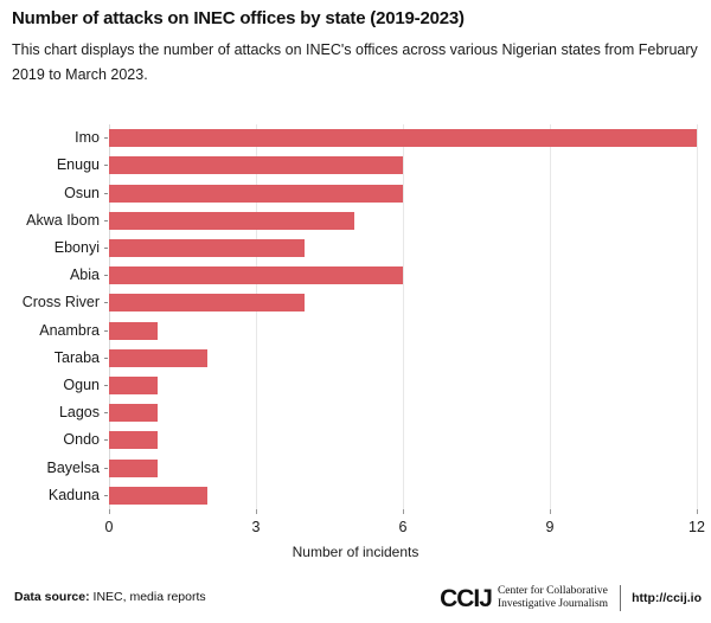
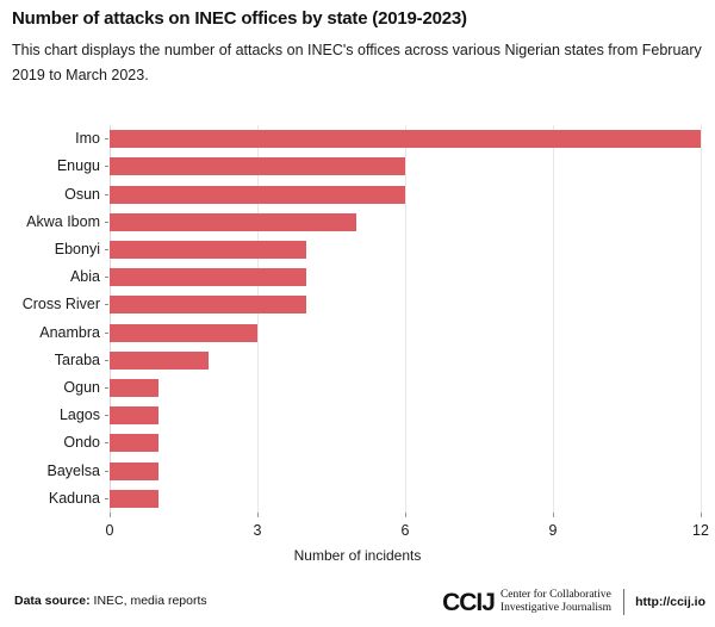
Abia: 6 -> 4
Anambra: 1 -> 3
Kaduna: 2 -> 1
